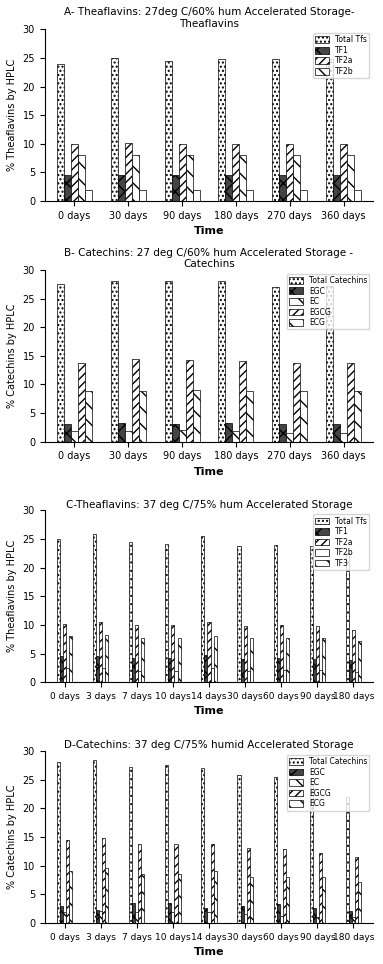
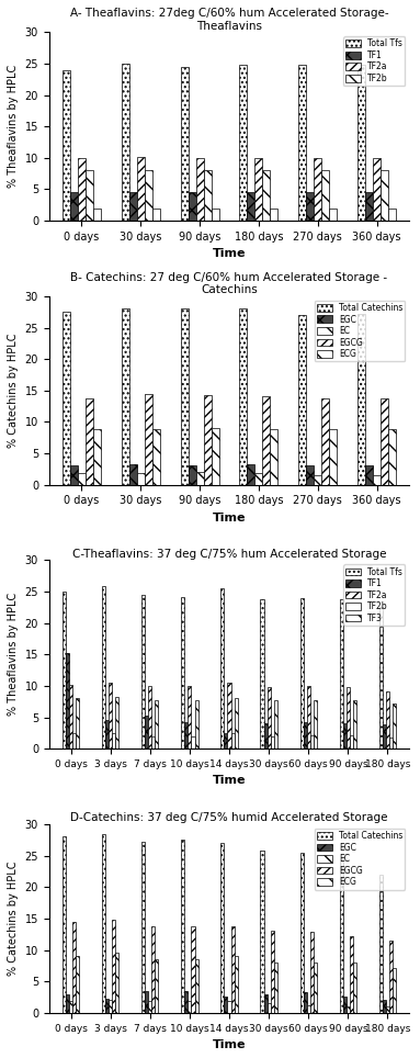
C-Theaflavins: 37 deg C/75% hum Accelerated Storage/TF1/0 days: 4.5 -> 15.2
C-Theaflavins: 37 deg C/75% hum Accelerated Storage/TF1/7 days: 4.3 -> 5.2
C-Theaflavins: 37 deg C/75% hum Accelerated Storage/TF1/14 days: 4.8 -> 2.4
